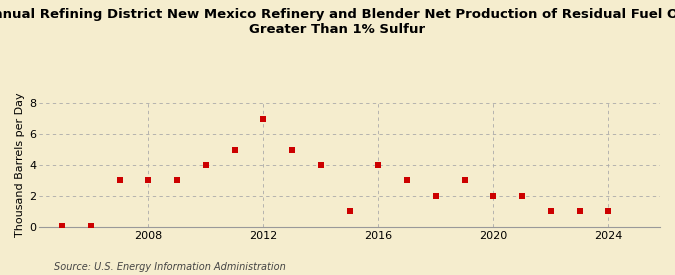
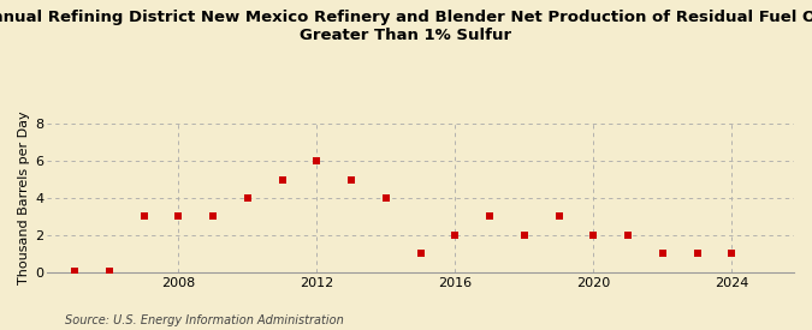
2012: 7.0 -> 6.0
2016: 4.0 -> 2.0
